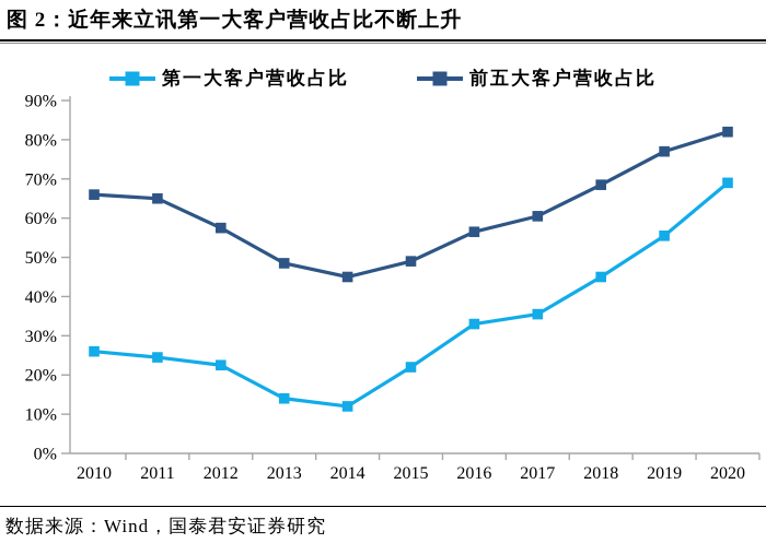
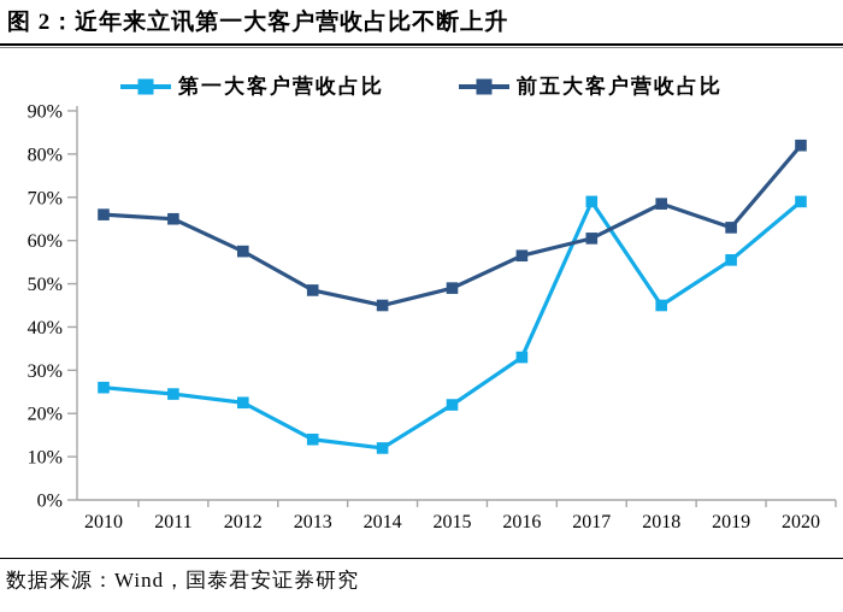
第一大客户营收占比/2017: 36% -> 69%
前五大客户营收占比/2019: 77% -> 63%
